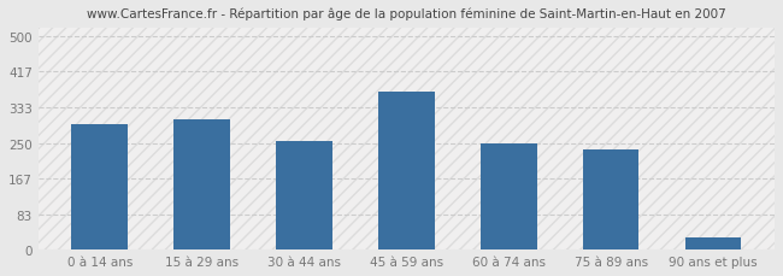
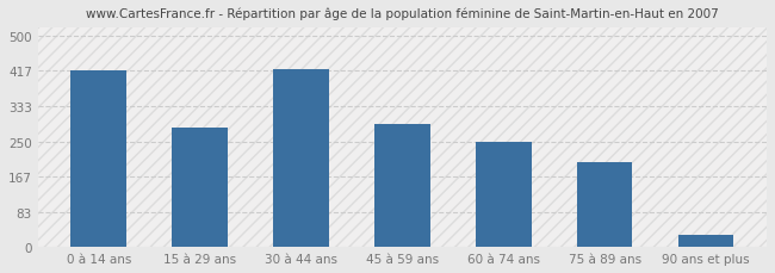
0 à 14 ans: 295 -> 417
15 à 29 ans: 305 -> 283
30 à 44 ans: 255 -> 420
45 à 59 ans: 370 -> 290
75 à 89 ans: 235 -> 200
